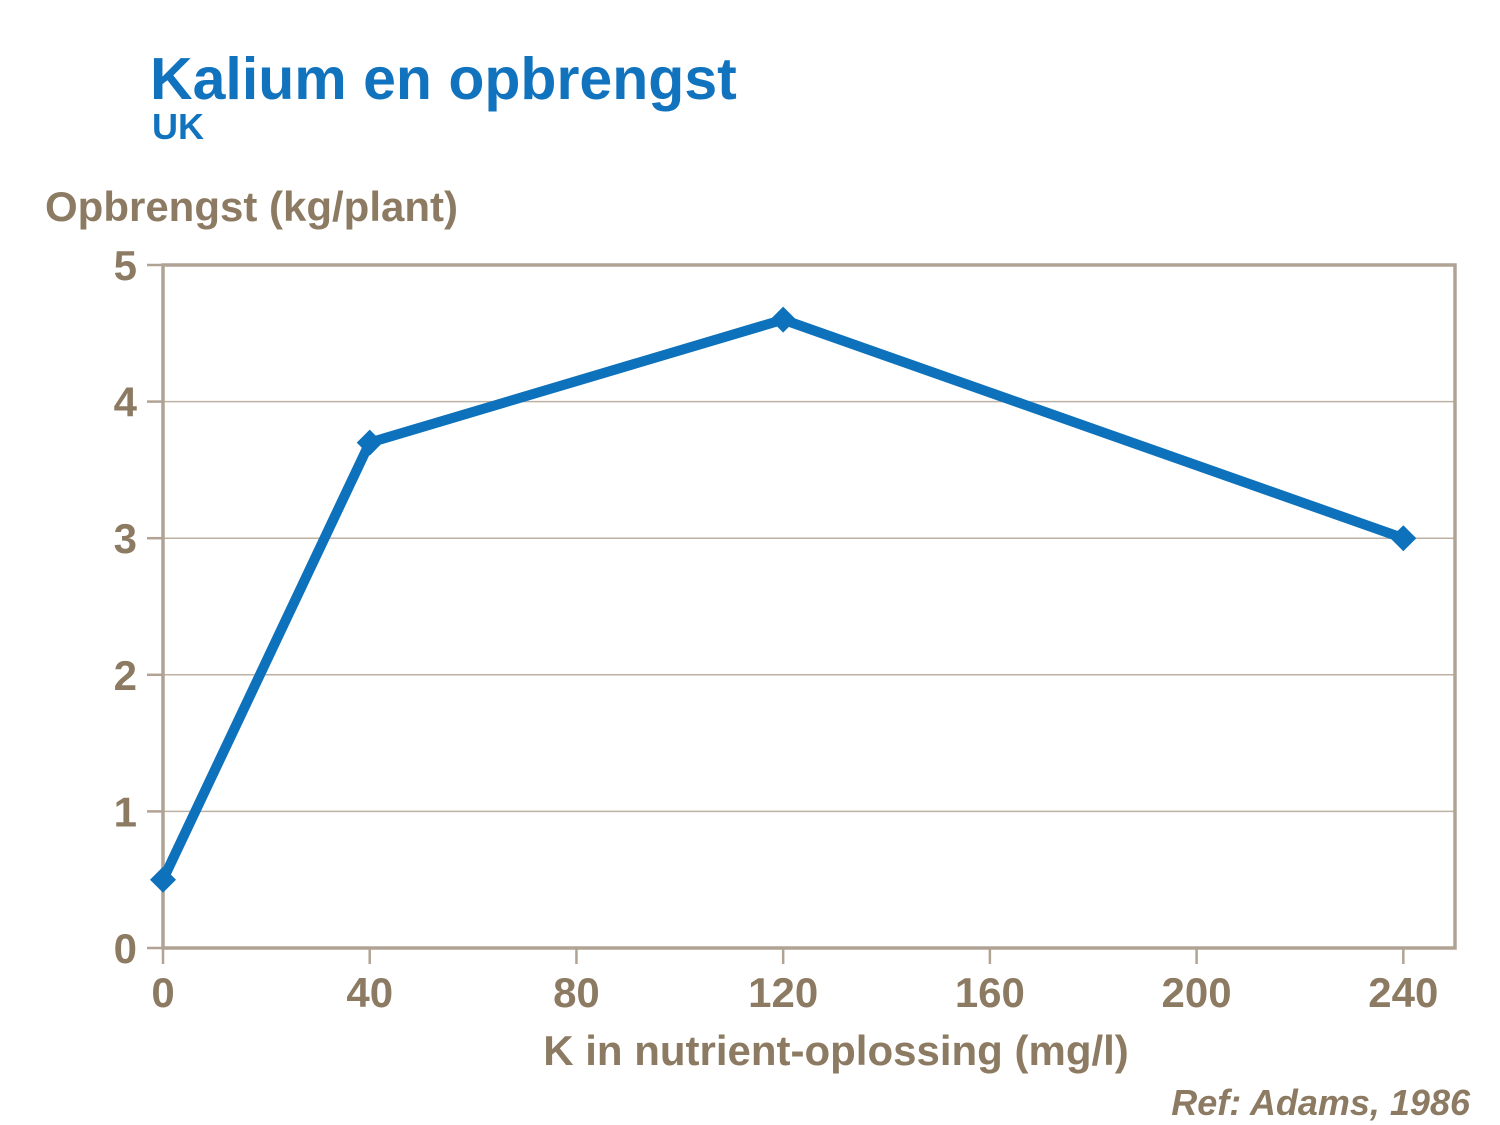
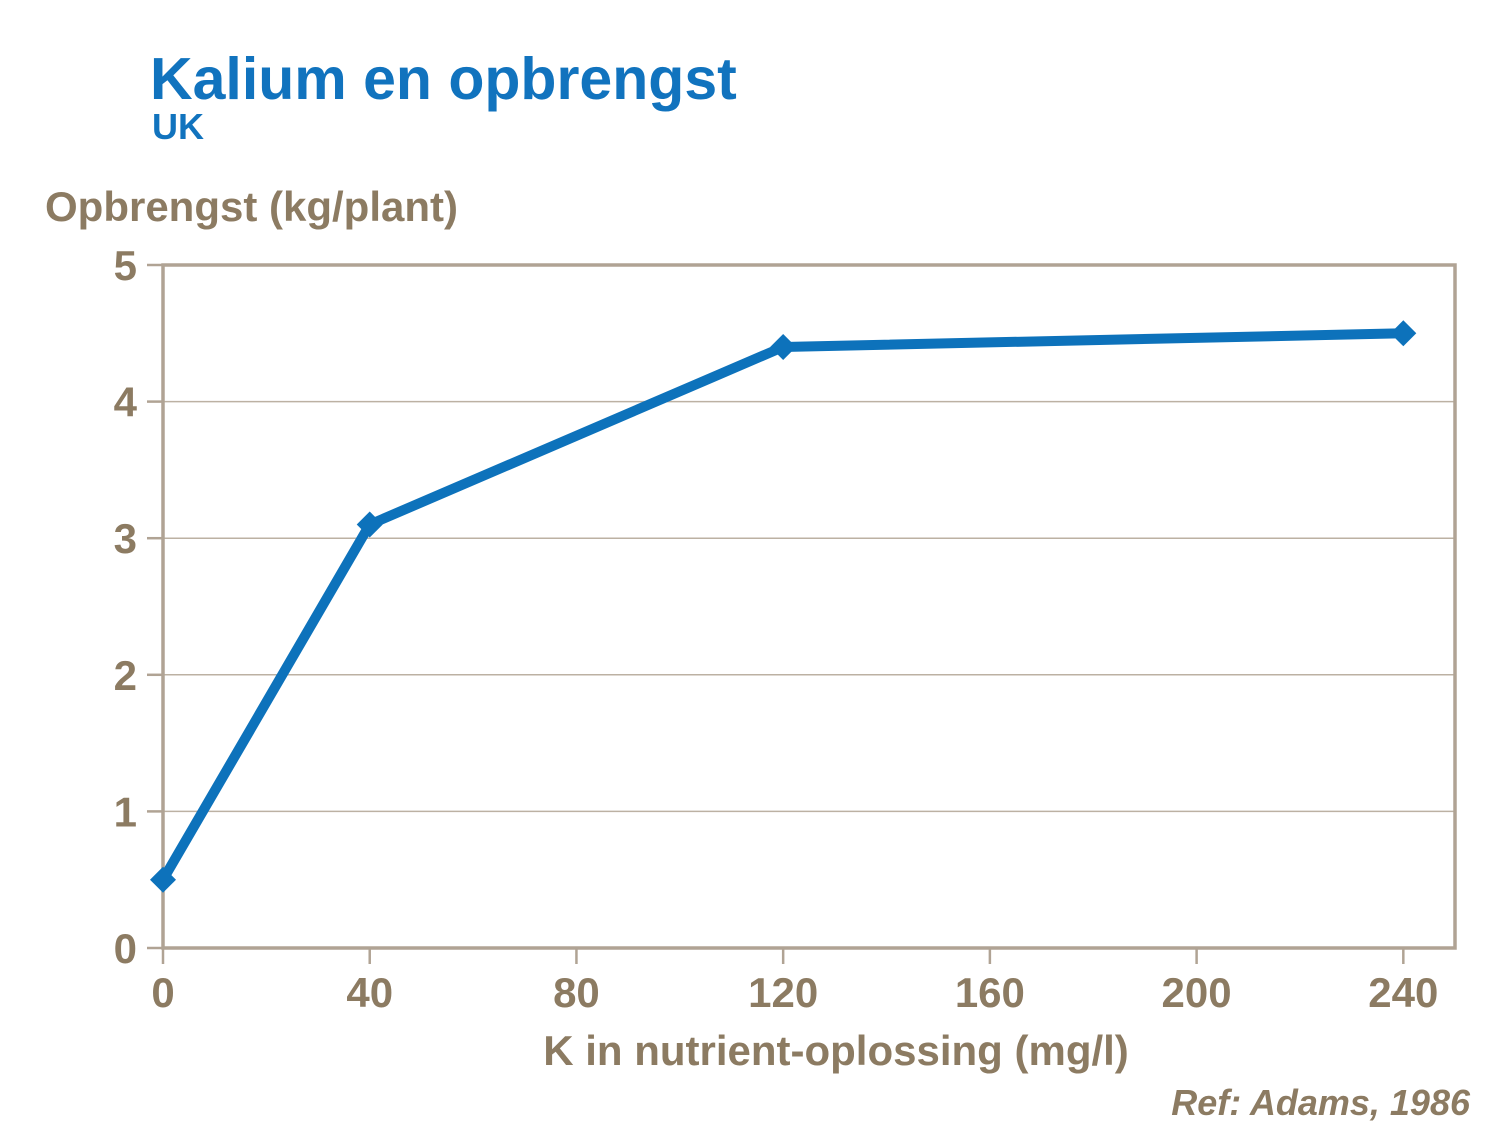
40: 3.7 -> 3.1
120: 4.6 -> 4.4
240: 3.0 -> 4.5
